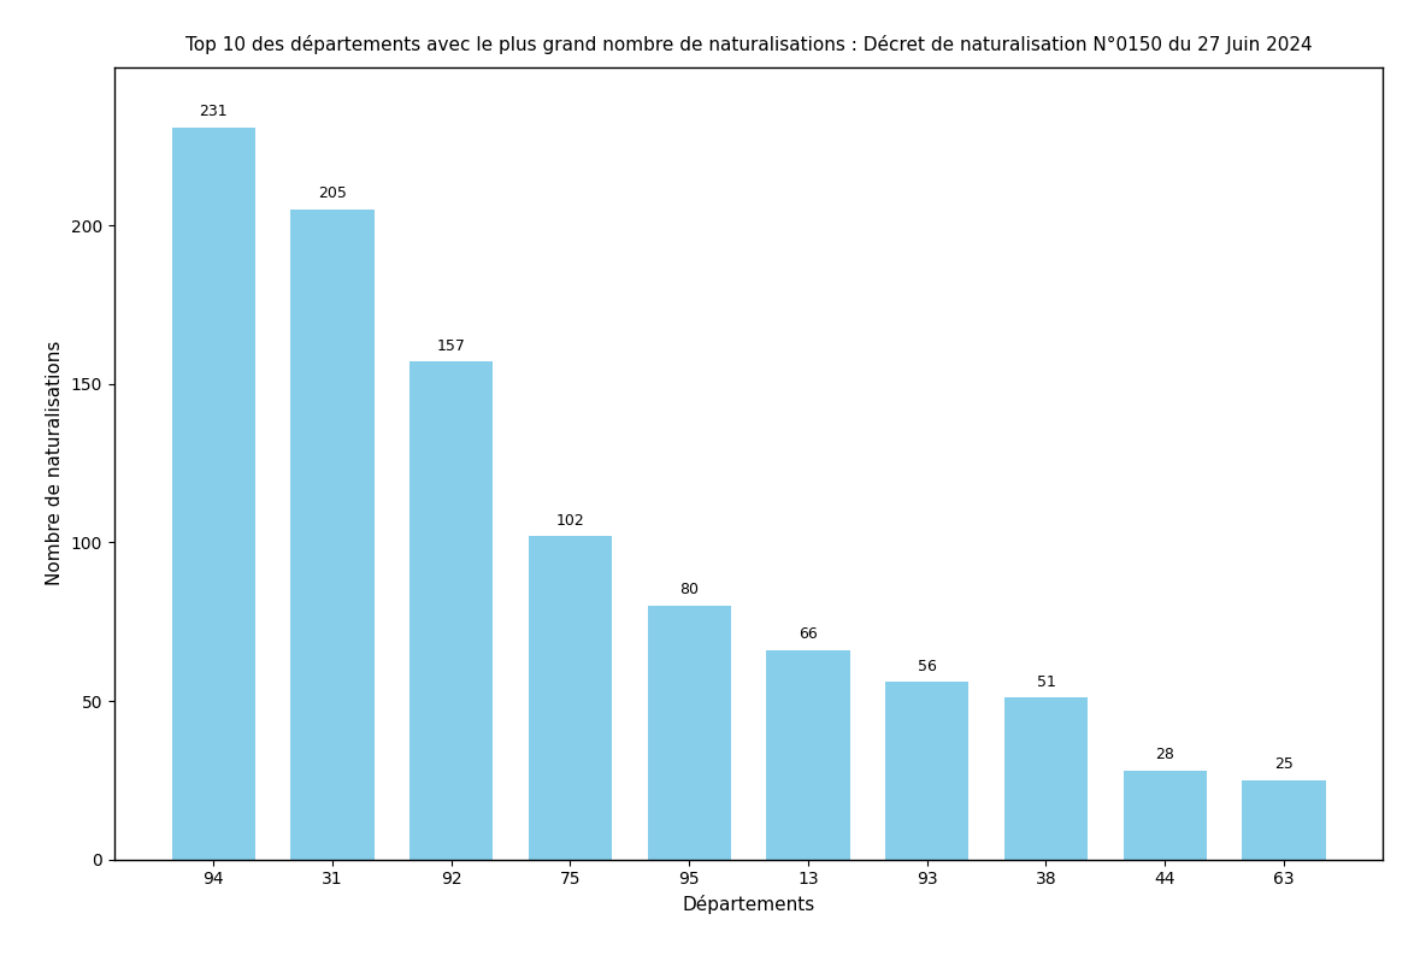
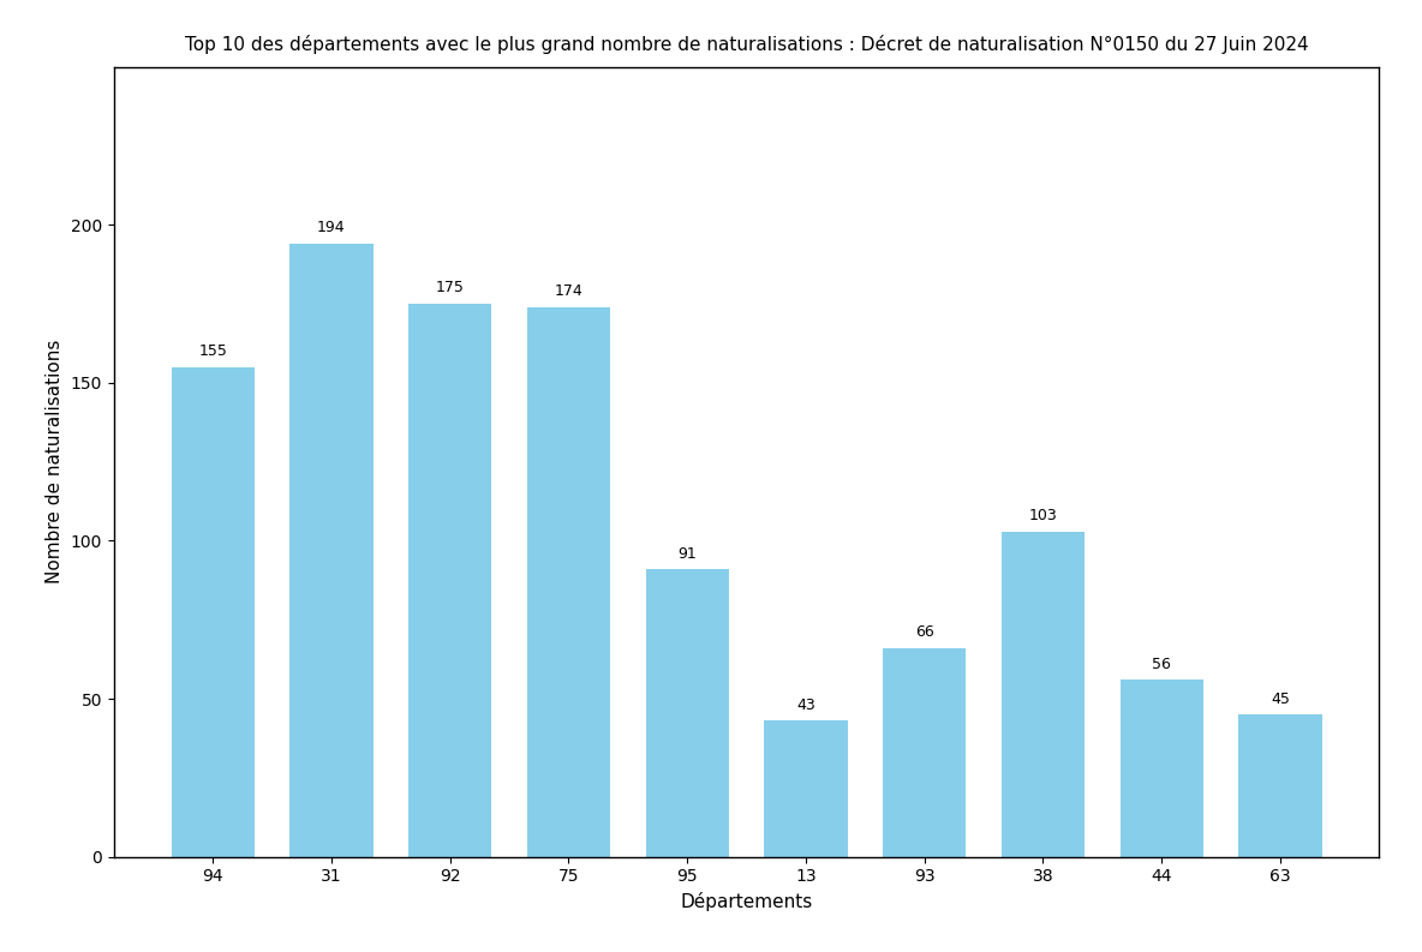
94: 231 -> 155
31: 205 -> 194
92: 157 -> 175
75: 102 -> 174
95: 80 -> 91
13: 66 -> 43
93: 56 -> 66
38: 51 -> 103
44: 28 -> 56
63: 25 -> 45
